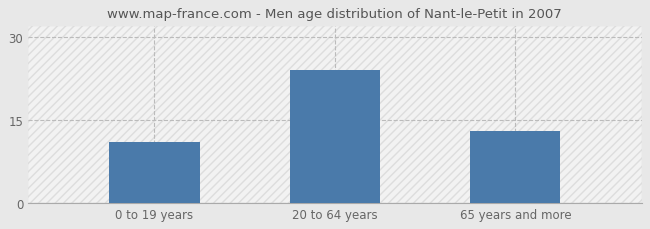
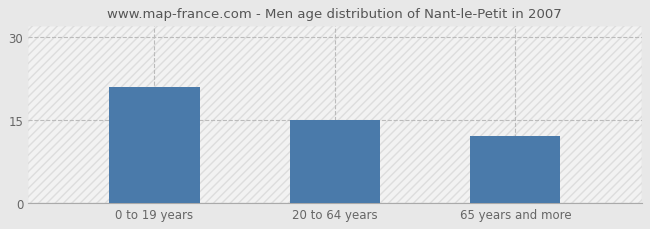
0 to 19 years: 11 -> 21
20 to 64 years: 24 -> 15
65 years and more: 13 -> 12
